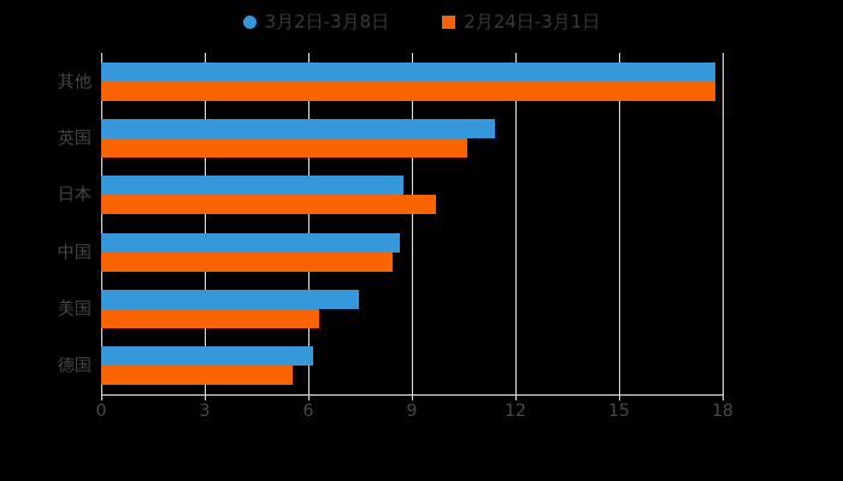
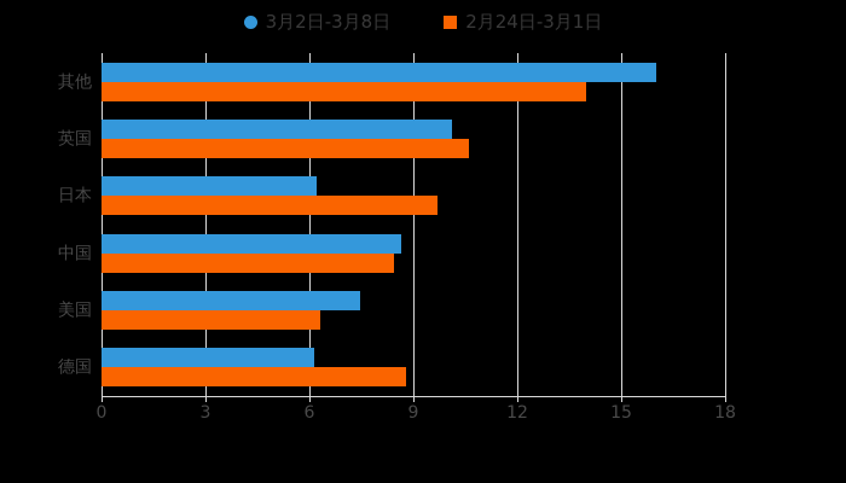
3月2日-3月8日/其他: 17.8 -> 16.0
2月24日-3月1日/其他: 17.8 -> 14.0
3月2日-3月8日/英国: 11.4 -> 10.1
3月2日-3月8日/日本: 8.8 -> 6.2
2月24日-3月1日/德国: 5.5 -> 8.8
